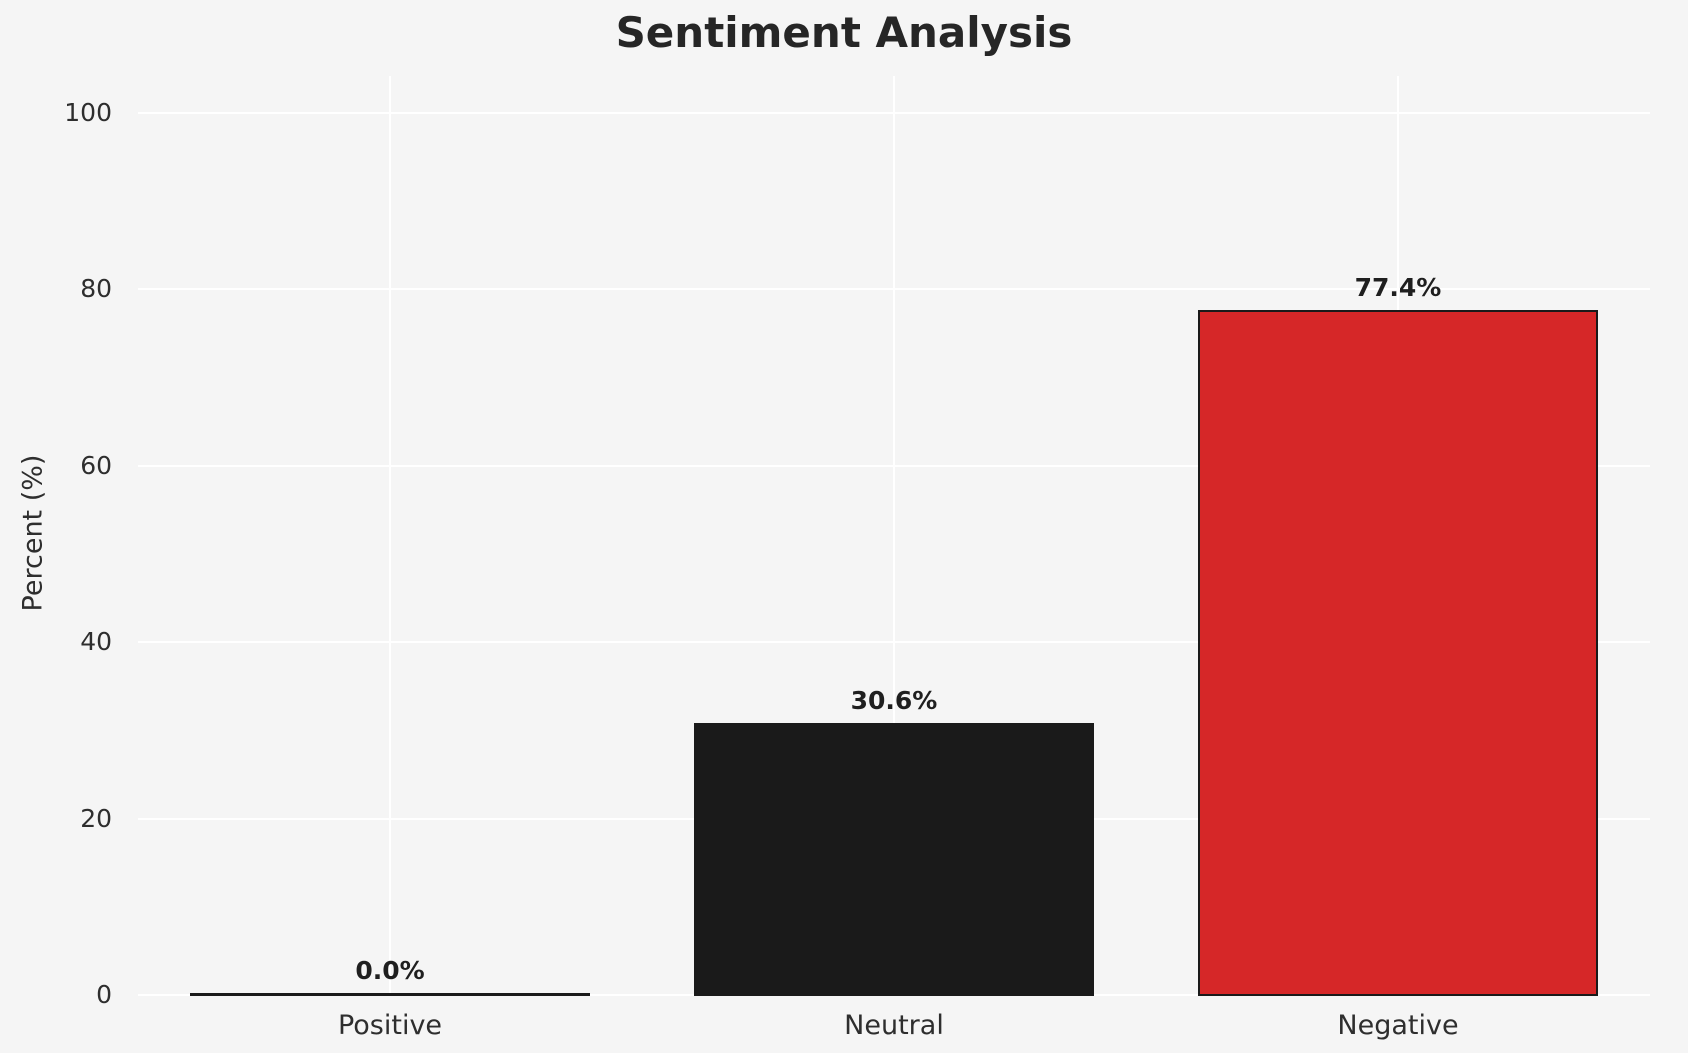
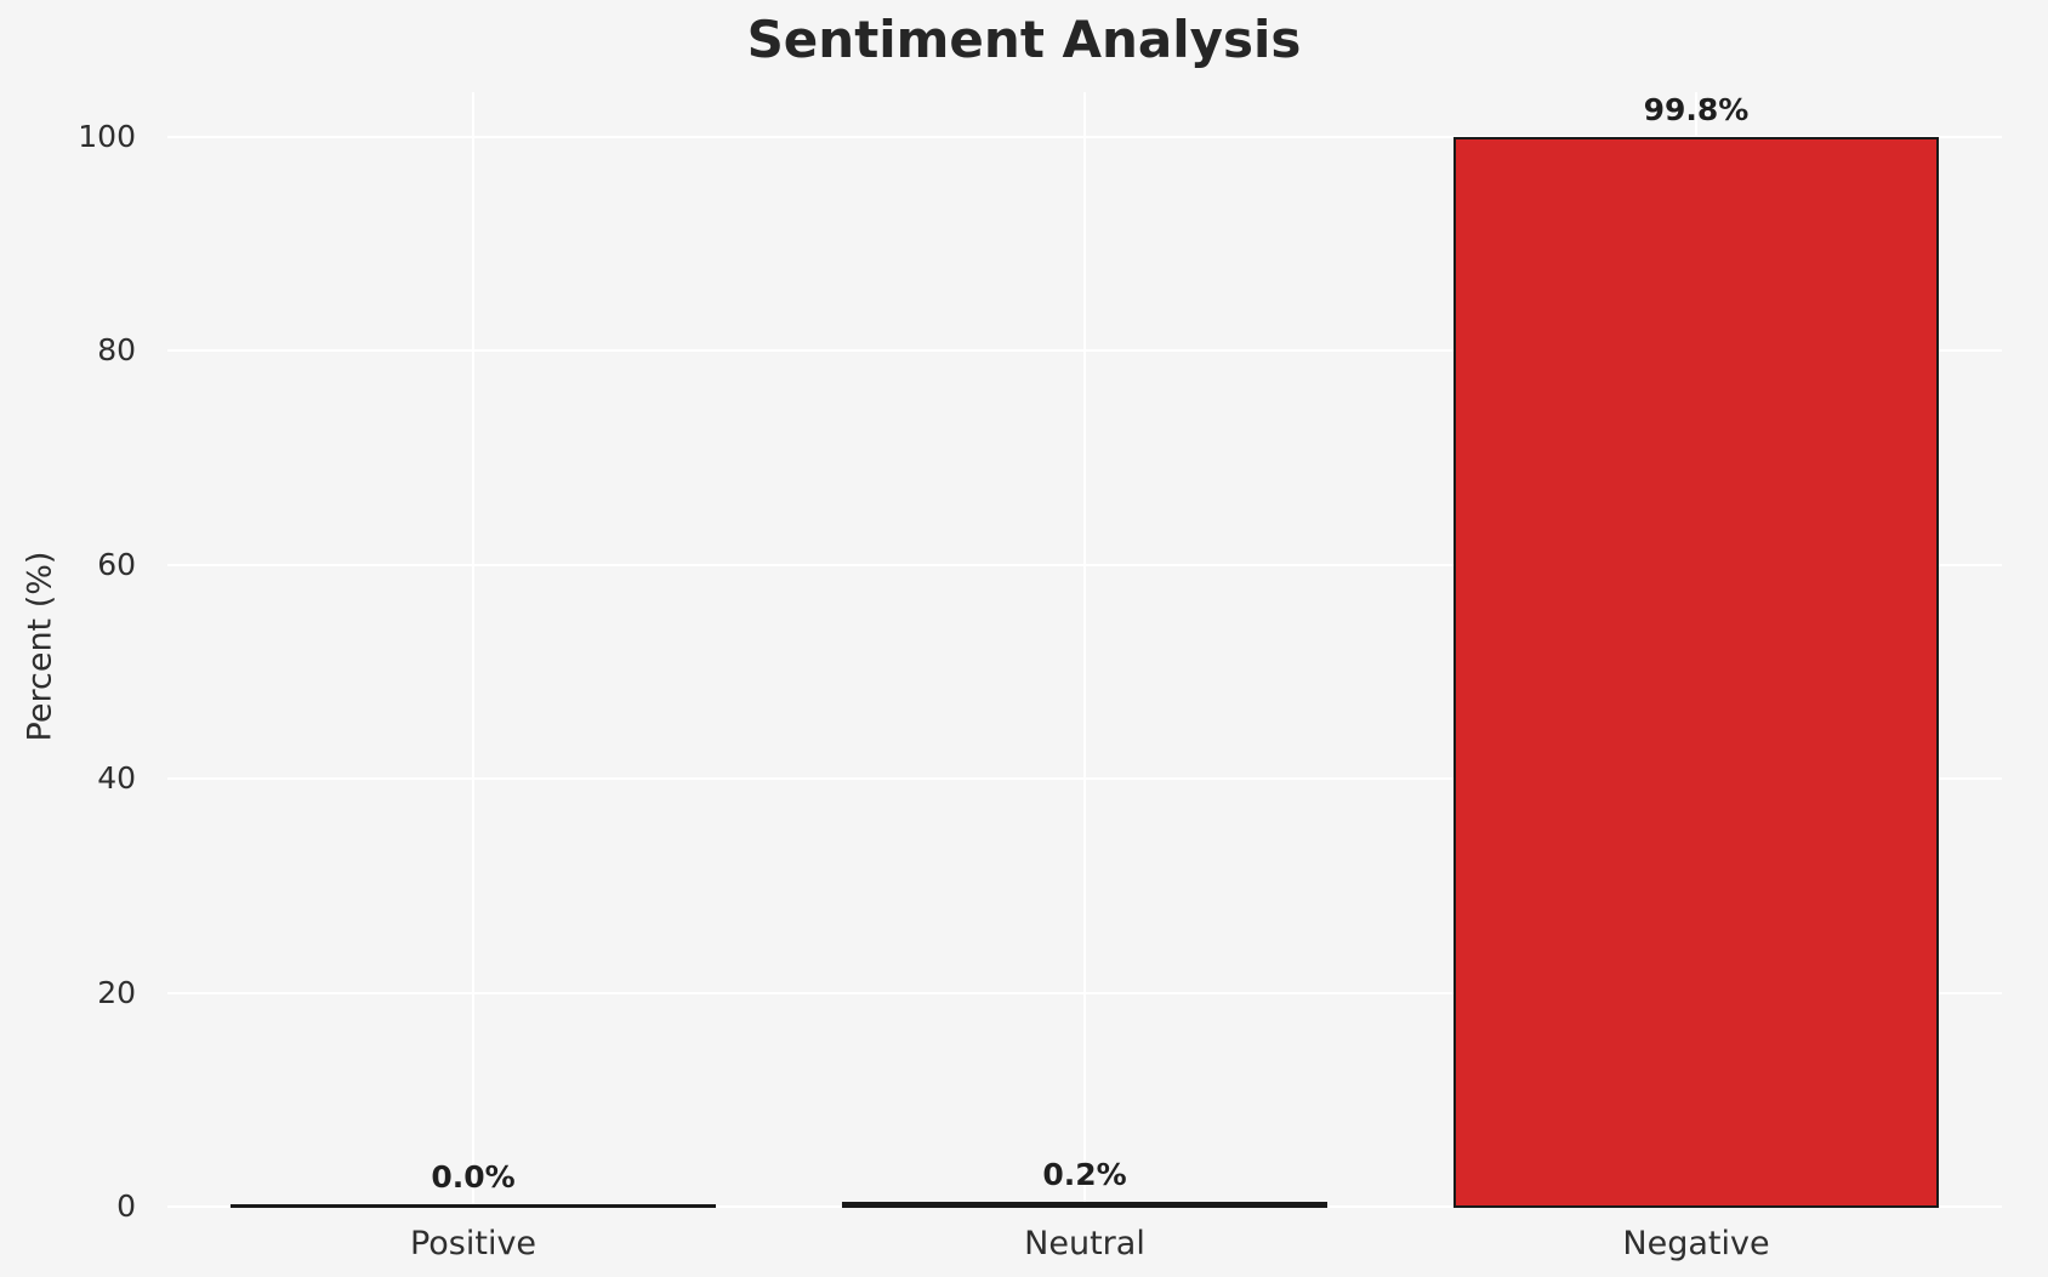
Neutral: 30.6% -> 0.2%
Negative: 77.4% -> 99.8%
